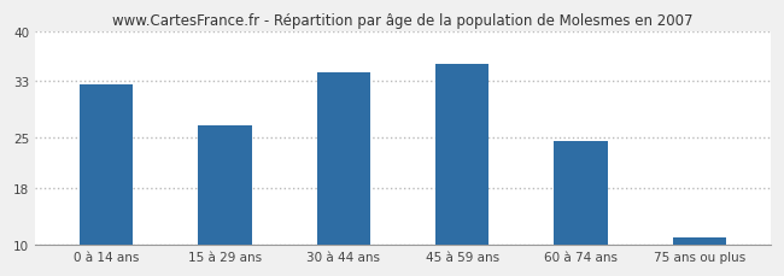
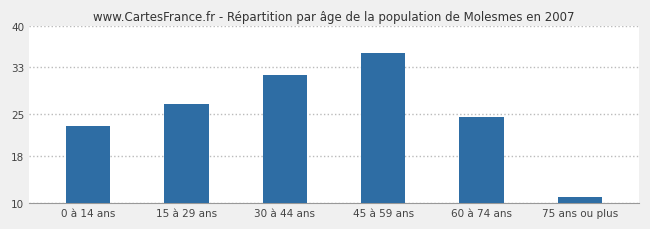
0 à 14 ans: 32.5 -> 23.0
30 à 44 ans: 34.2 -> 31.6
